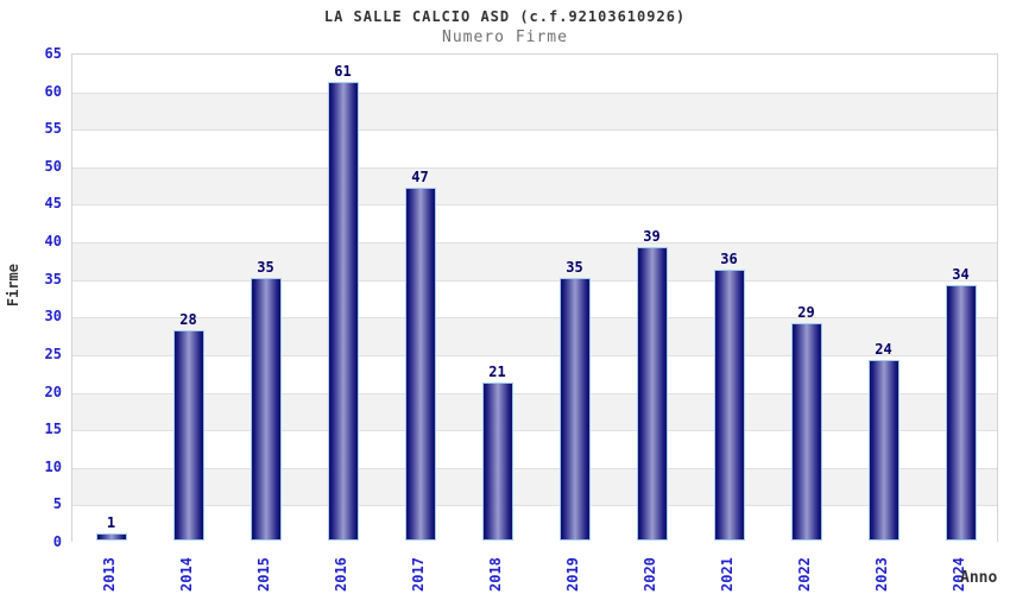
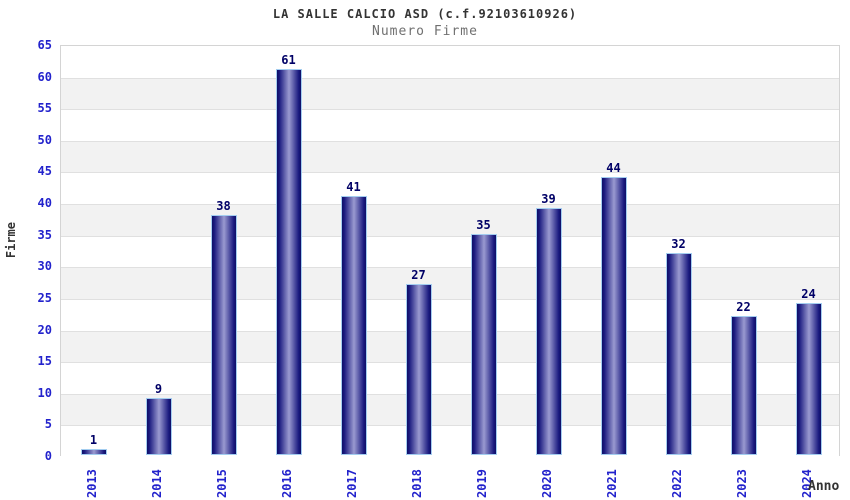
2014: 28 -> 9
2015: 35 -> 38
2017: 47 -> 41
2018: 21 -> 27
2021: 36 -> 44
2022: 29 -> 32
2023: 24 -> 22
2024: 34 -> 24
